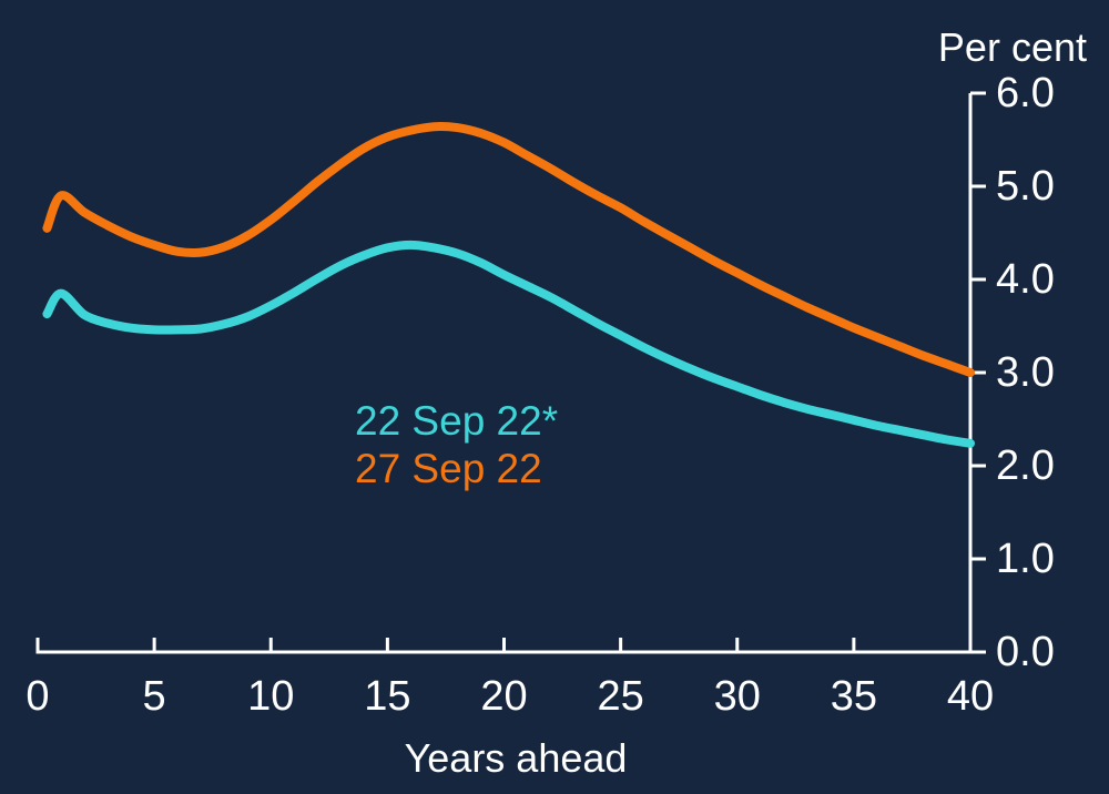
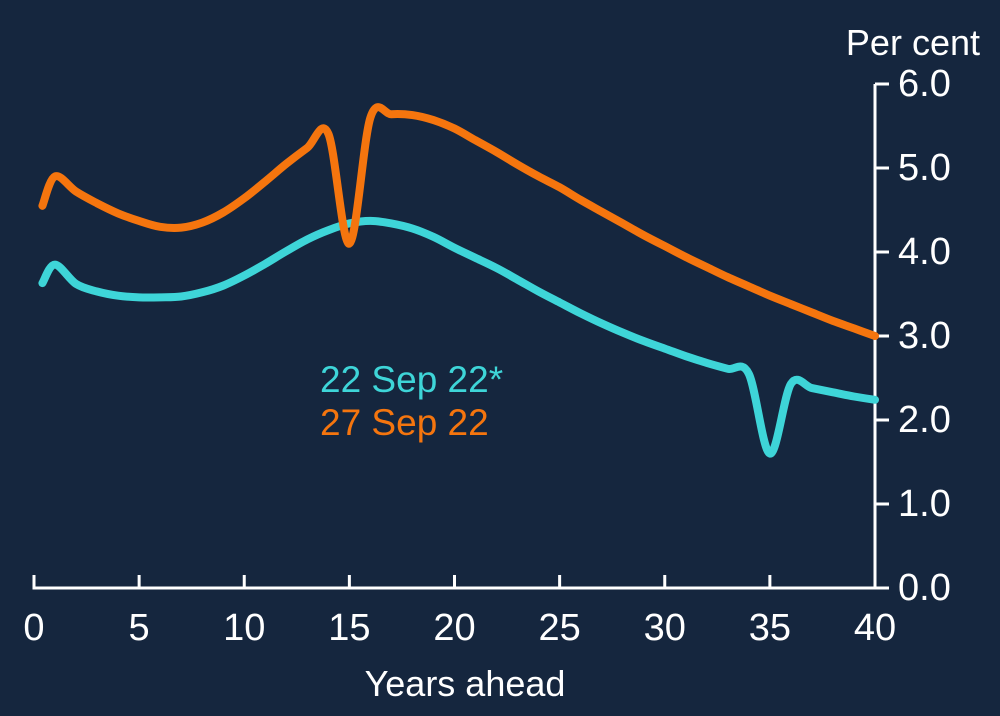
27 Sep 22/15: 5.5 -> 4.1
22 Sep 22*/35: 2.5 -> 1.6
